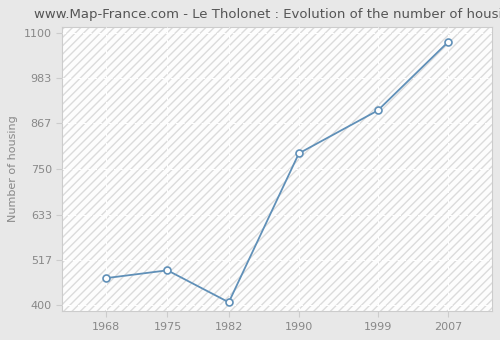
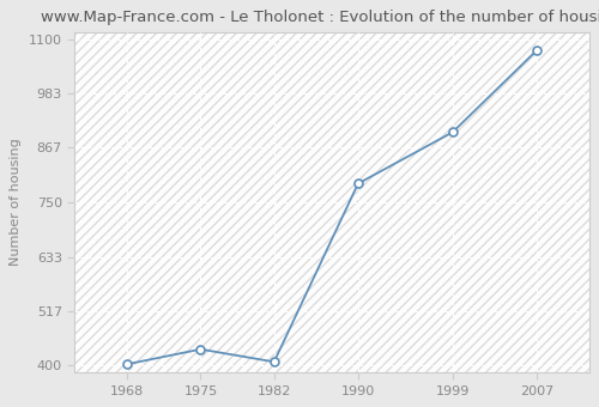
1968: 470 -> 403
1975: 490 -> 435
